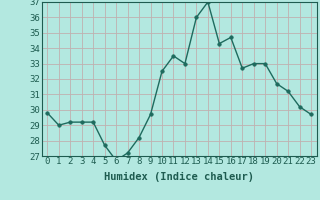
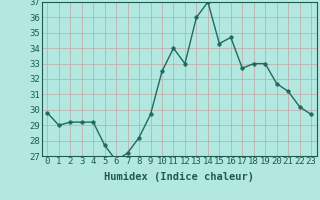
11: 33.5 -> 34.0
